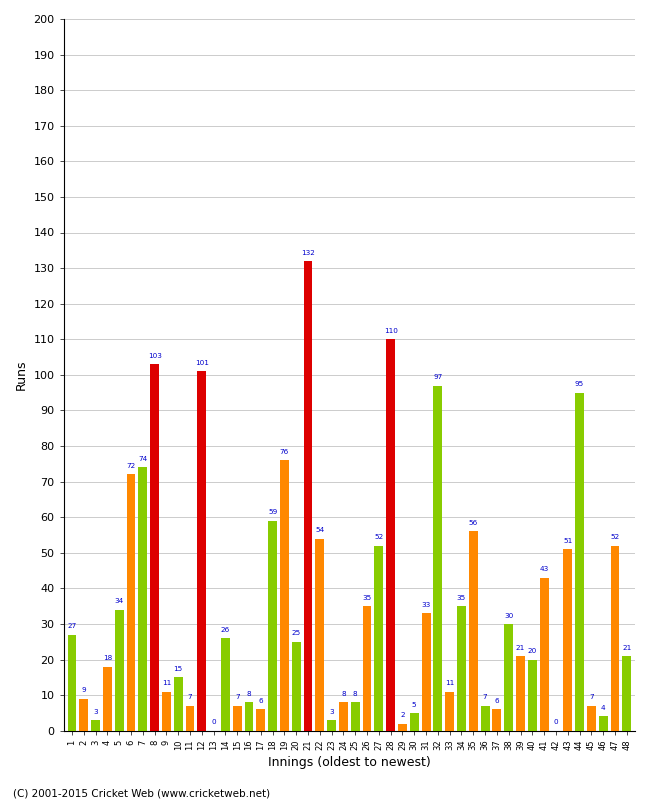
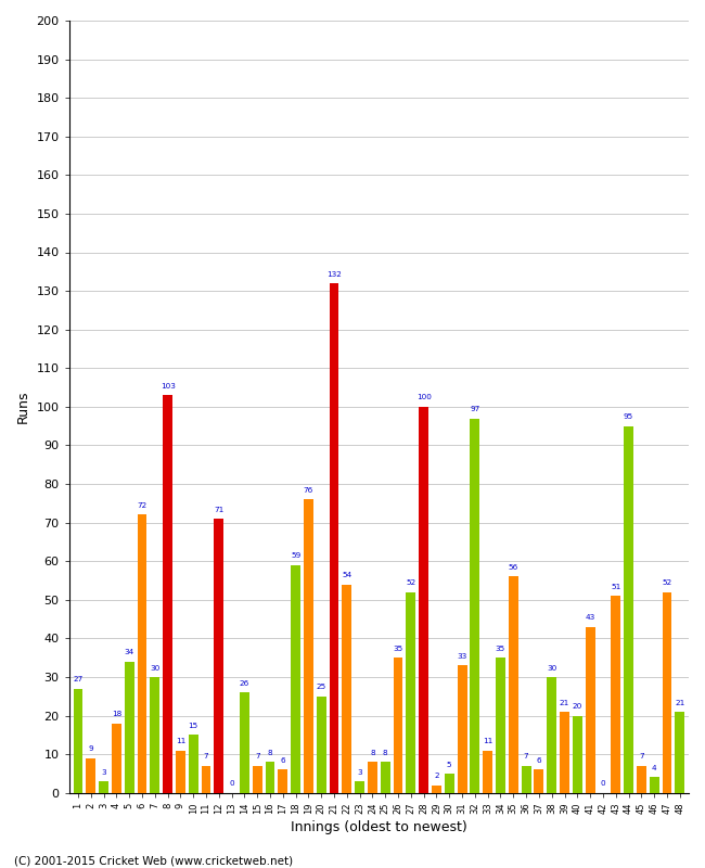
7: 74 -> 30
12: 101 -> 71
28: 110 -> 100
